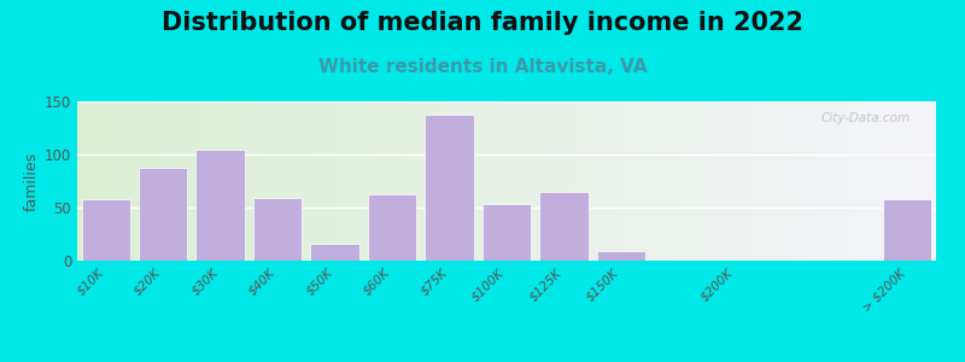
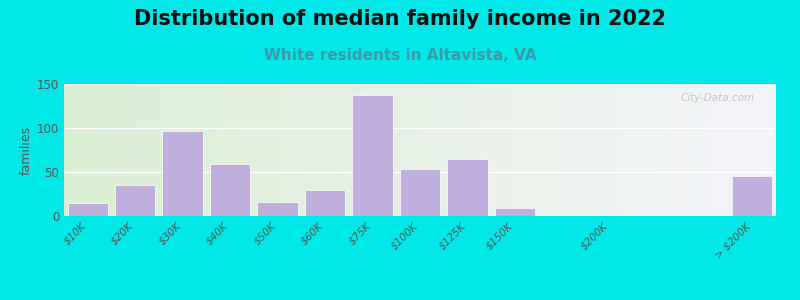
$10K: 58 -> 15
$20K: 88 -> 35
$30K: 104 -> 97
$60K: 62 -> 30
> $200K: 58 -> 45
